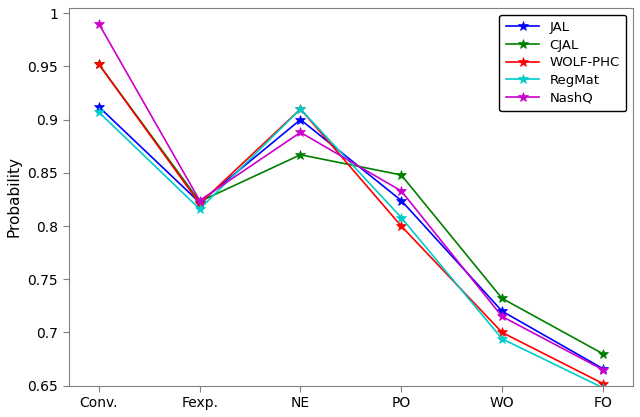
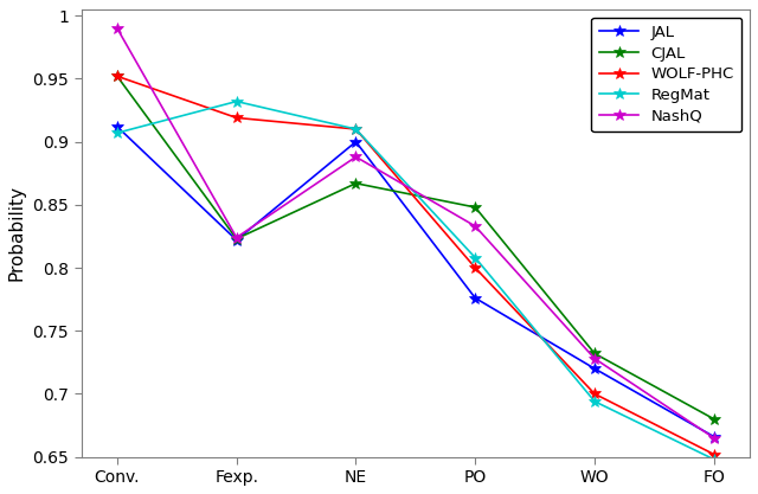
WOLF-PHC/Fexp.: 0.821 -> 0.919
RegMat/Fexp.: 0.816 -> 0.932
JAL/PO: 0.824 -> 0.776
NashQ/WO: 0.715 -> 0.728
